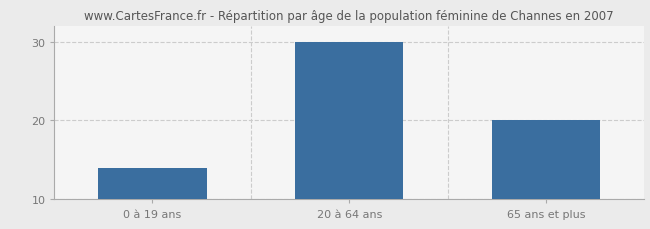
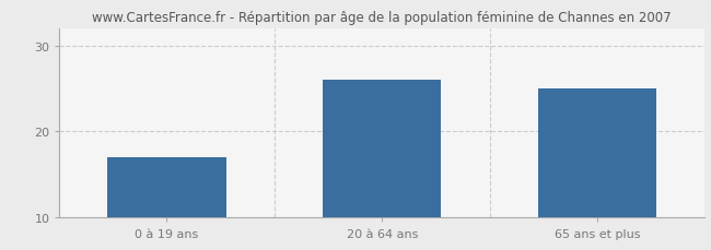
0 à 19 ans: 14 -> 17
20 à 64 ans: 30 -> 26
65 ans et plus: 20 -> 25
